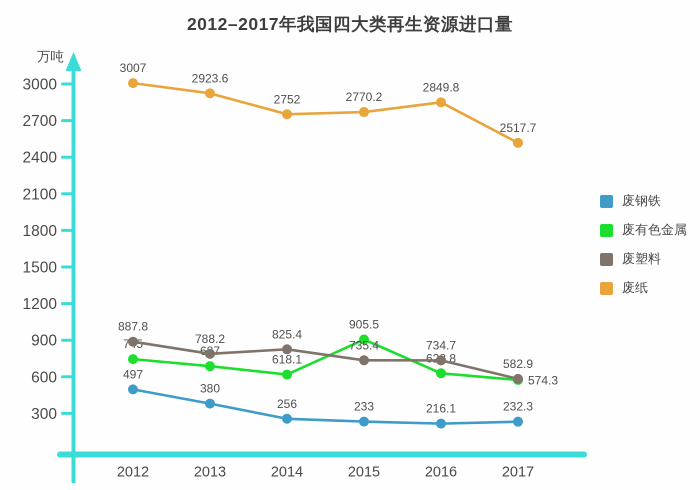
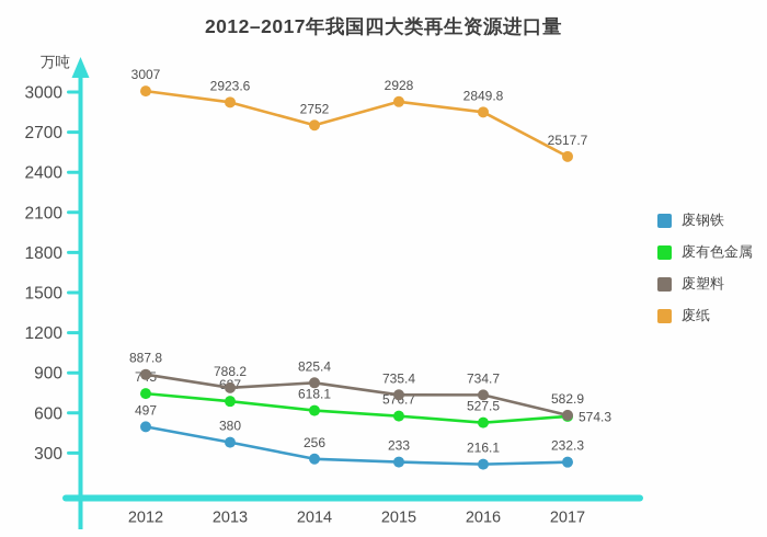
废有色金属/2015: 905.5 -> 576.7
废纸/2015: 2770.2 -> 2928
废有色金属/2016: 628.8 -> 527.5
